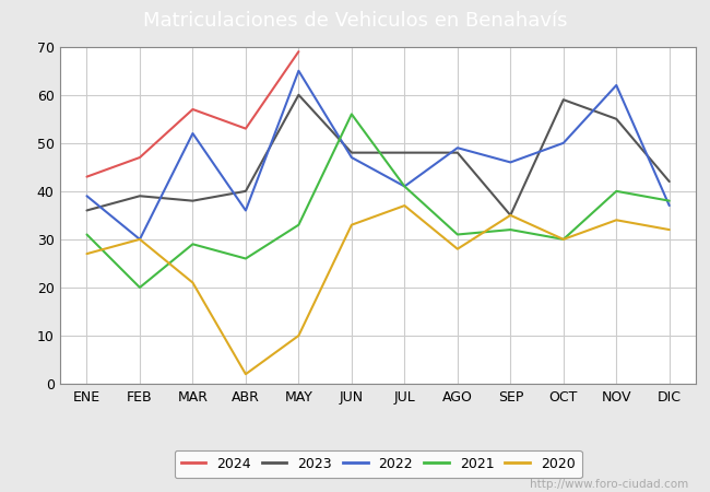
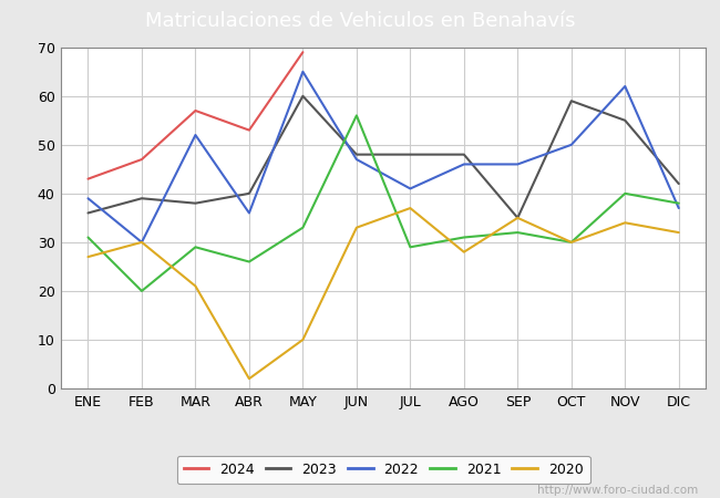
2021/JUL: 41 -> 29
2022/AGO: 49 -> 46
